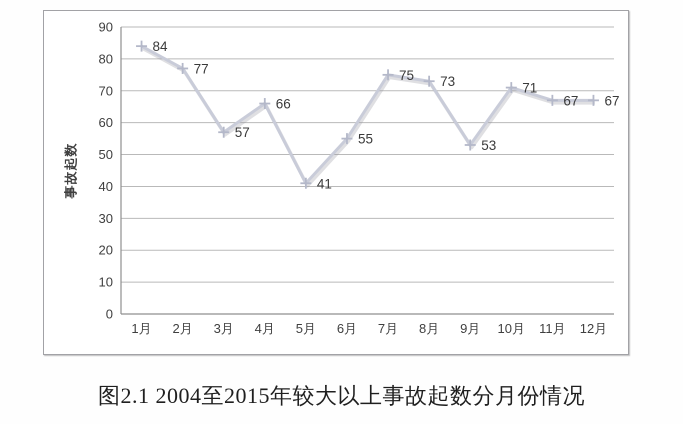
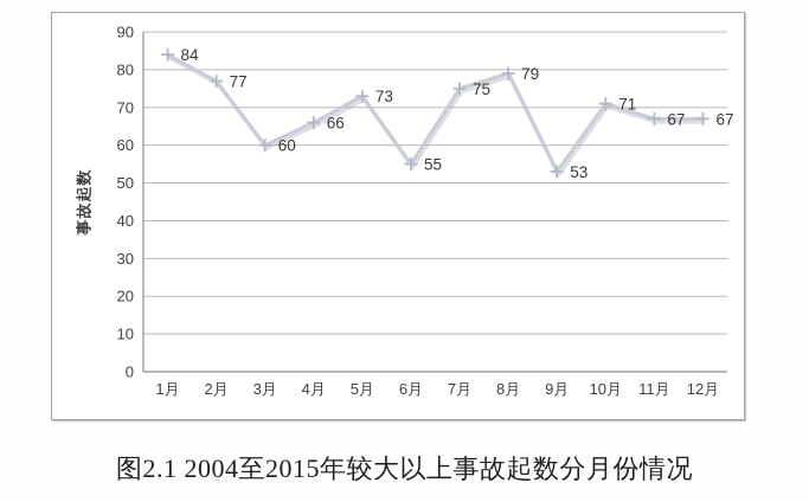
3月: 57 -> 60
5月: 41 -> 73
8月: 73 -> 79
